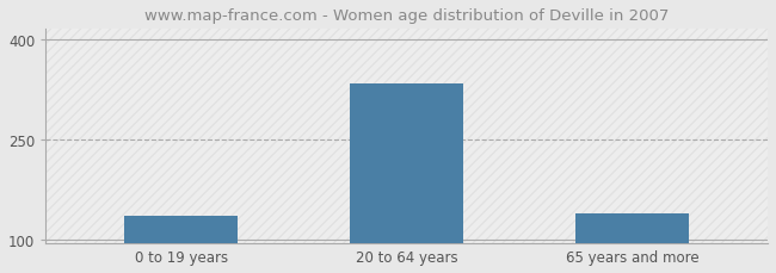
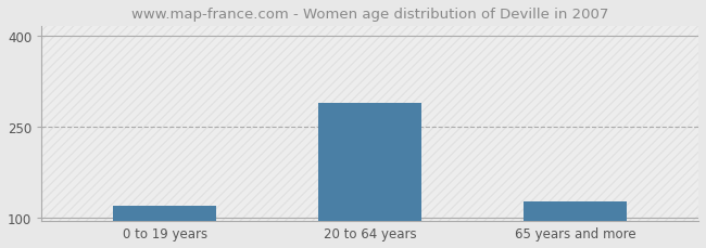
0 to 19 years: 136 -> 120
20 to 64 years: 334 -> 290
65 years and more: 140 -> 127
